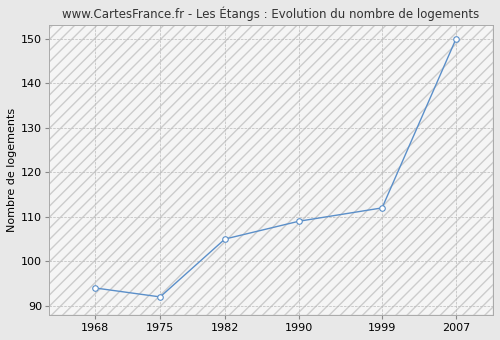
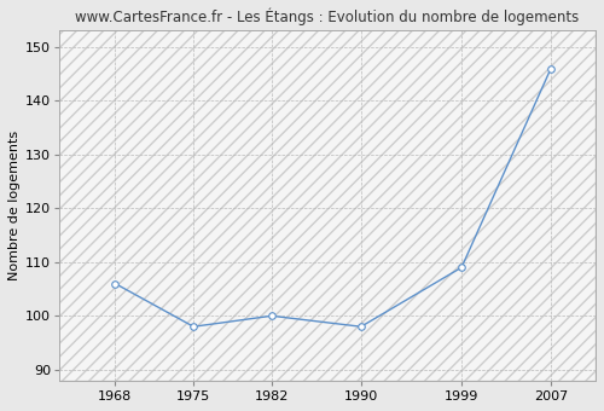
1968: 94 -> 106
1975: 92 -> 98
1982: 105 -> 100
1990: 109 -> 98
1999: 112 -> 109
2007: 150 -> 146
